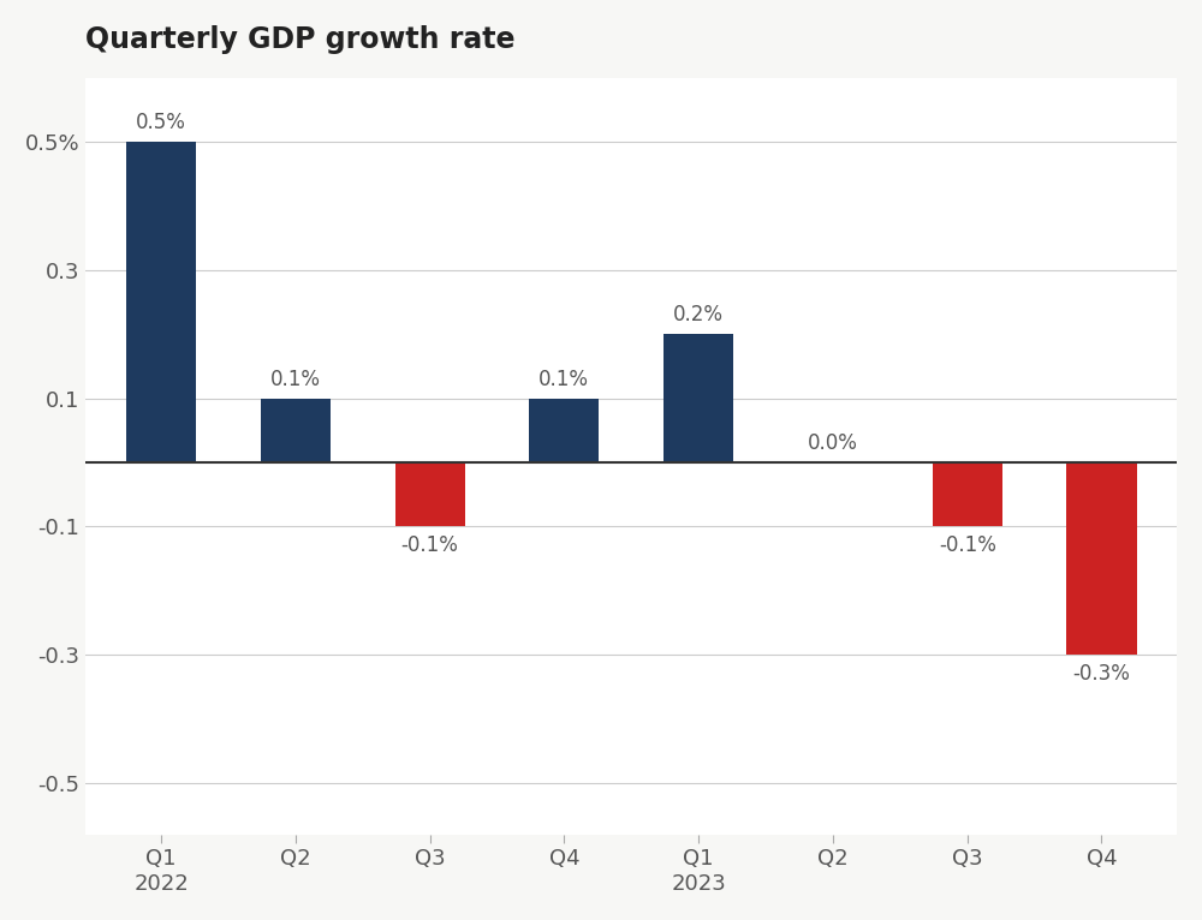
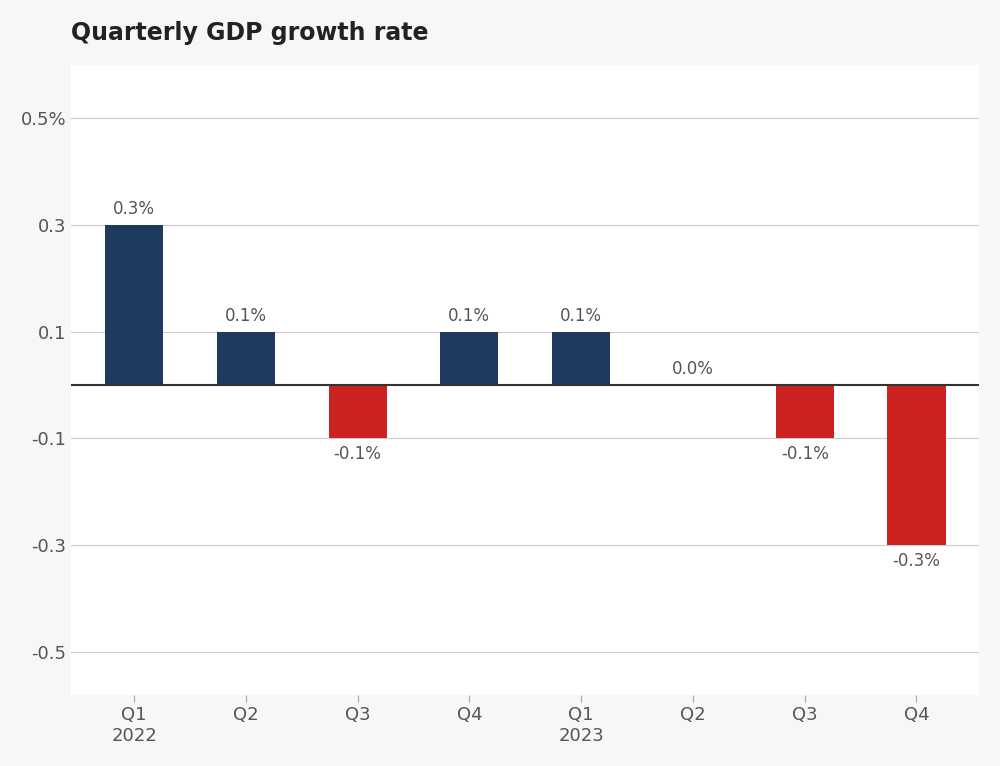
Q1 2022: 0.5% -> 0.3%
Q1 2023: 0.2% -> 0.1%
